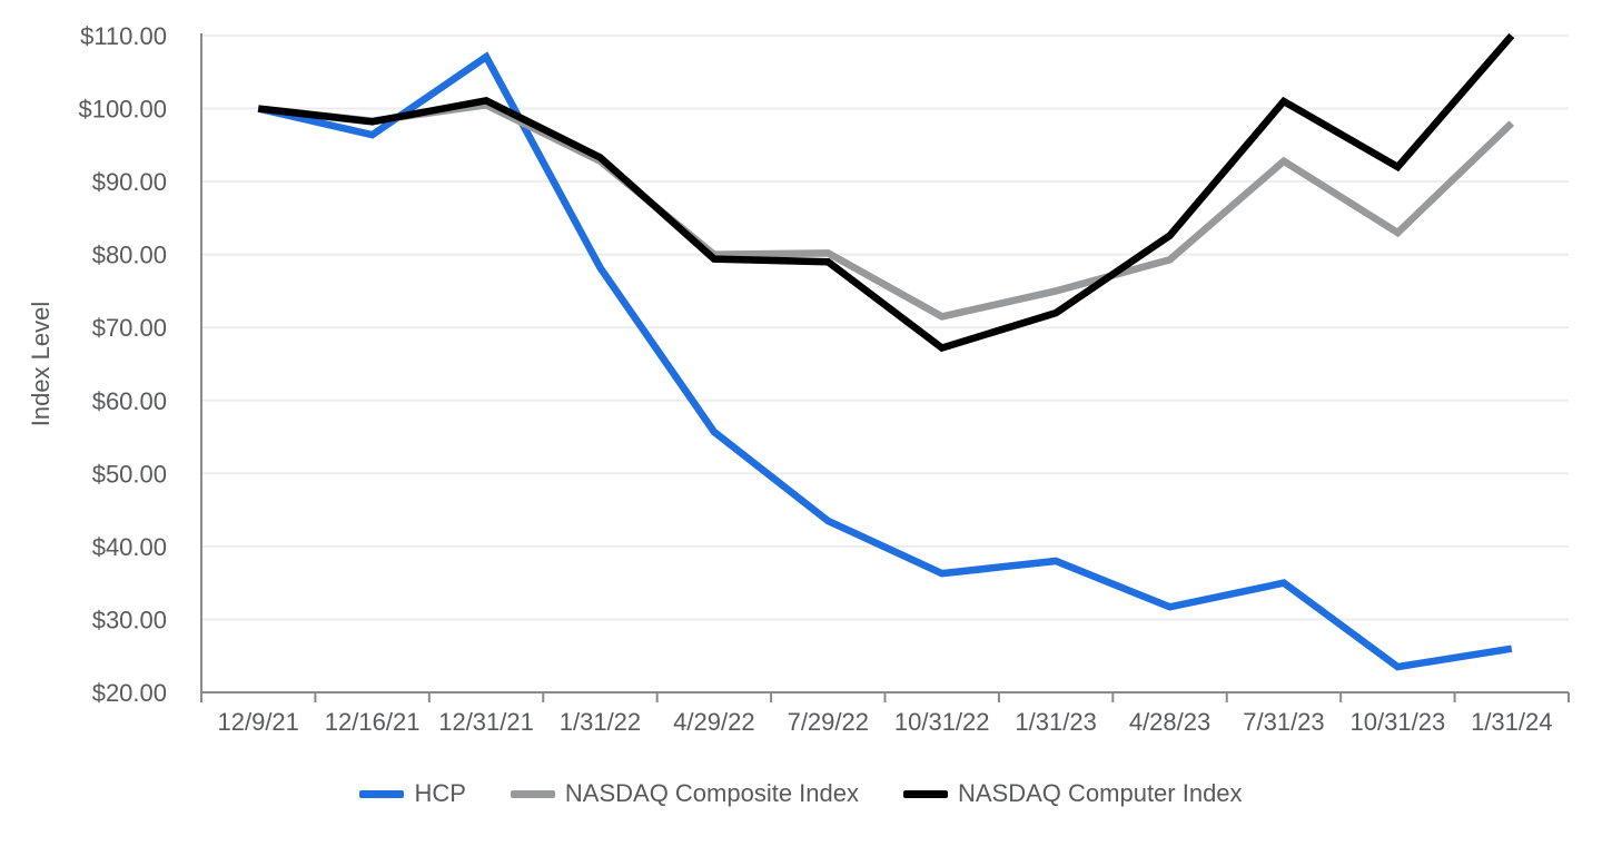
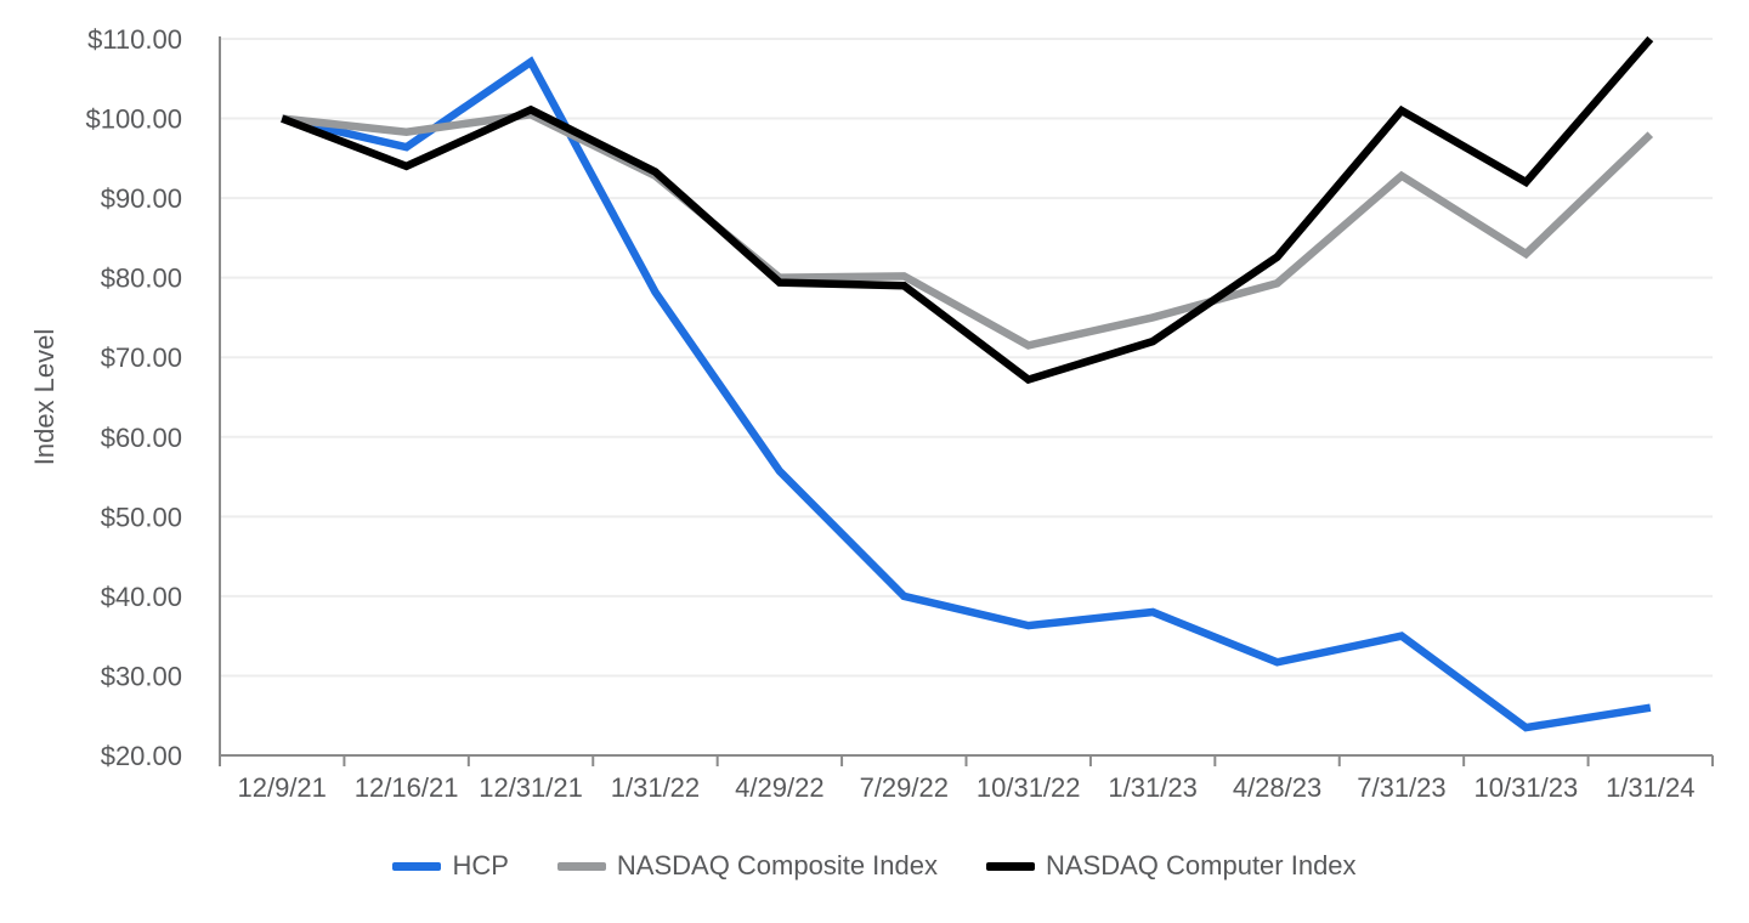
NASDAQ Computer Index/12/16/21: $98 -> $94
HCP/7/29/22: $44 -> $40
